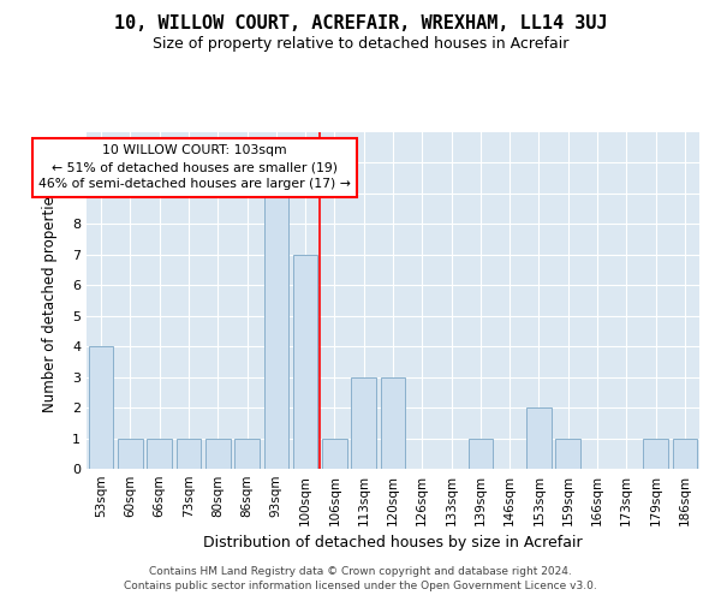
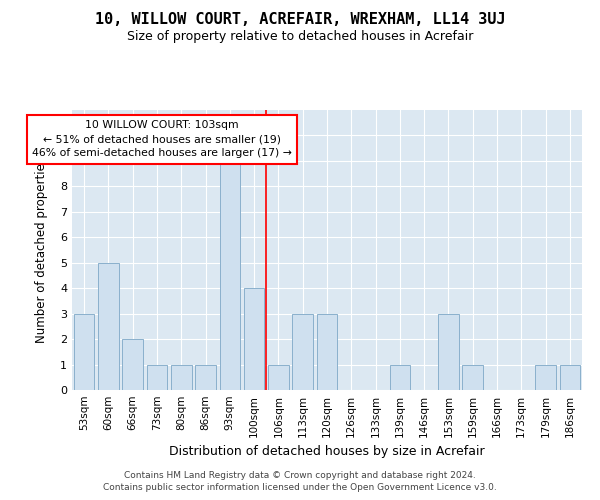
53sqm: 4 -> 3
60sqm: 1 -> 5
66sqm: 1 -> 2
100sqm: 7 -> 4
153sqm: 2 -> 3
